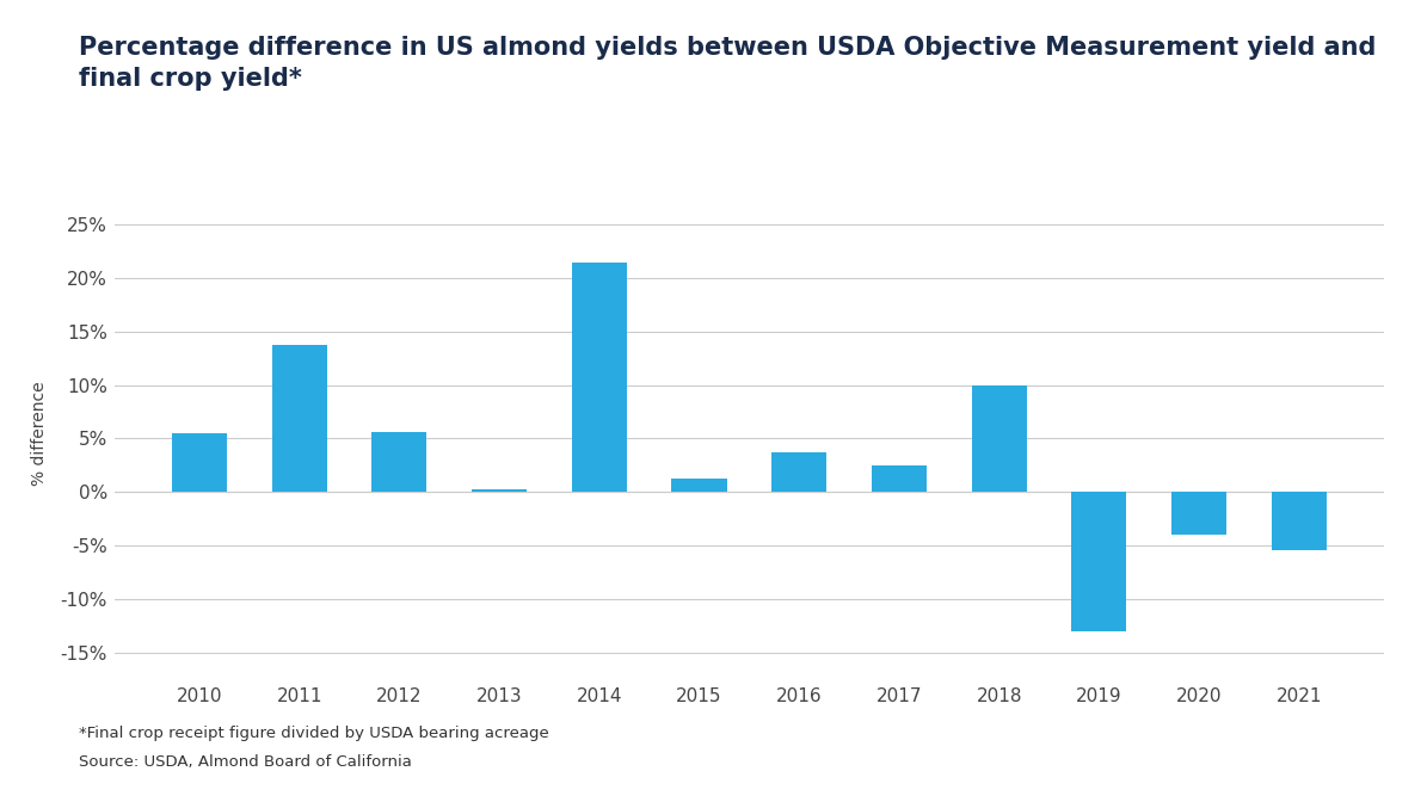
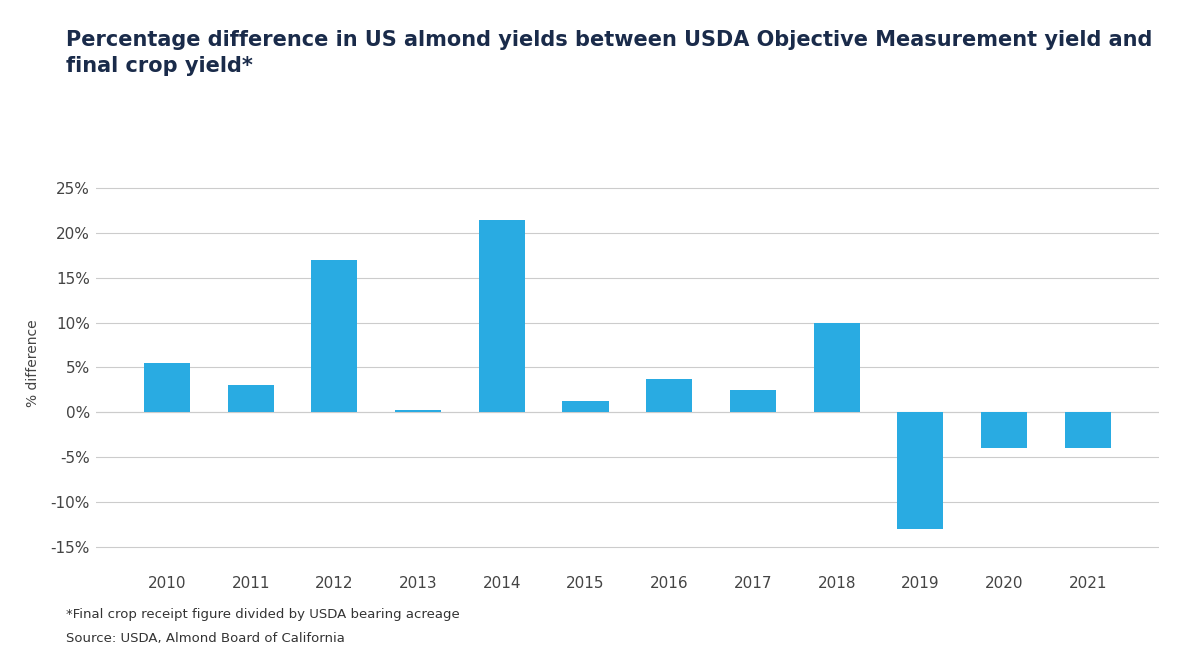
2011: 13.8% -> 3.0%
2012: 5.6% -> 17.0%
2021: -5.4% -> -4.0%
